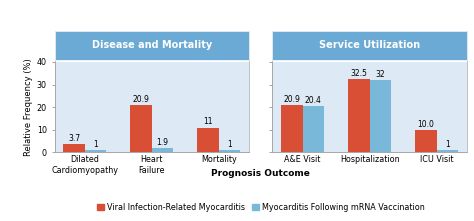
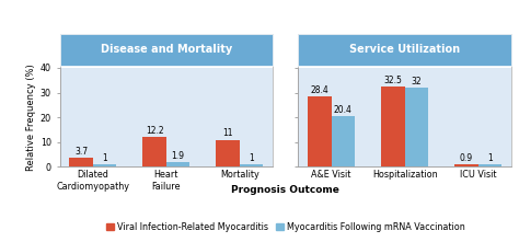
Viral Infection-Related Myocarditis/Heart Failure: 20.9 -> 12.2
Viral Infection-Related Myocarditis/A&E Visit: 20.9 -> 28.4
Viral Infection-Related Myocarditis/ICU Visit: 10.0 -> 0.9
